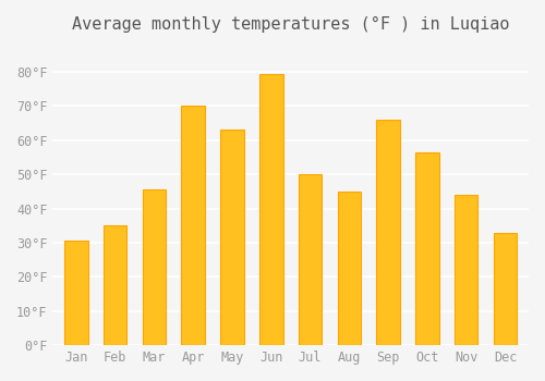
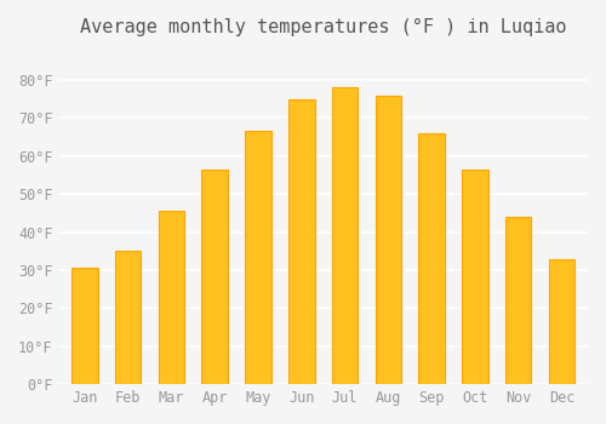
Apr: 70.0°F -> 56.5°F
May: 63.0°F -> 66.5°F
Jun: 79.5°F -> 75.0°F
Jul: 50.0°F -> 78.0°F
Aug: 45.0°F -> 76.0°F
